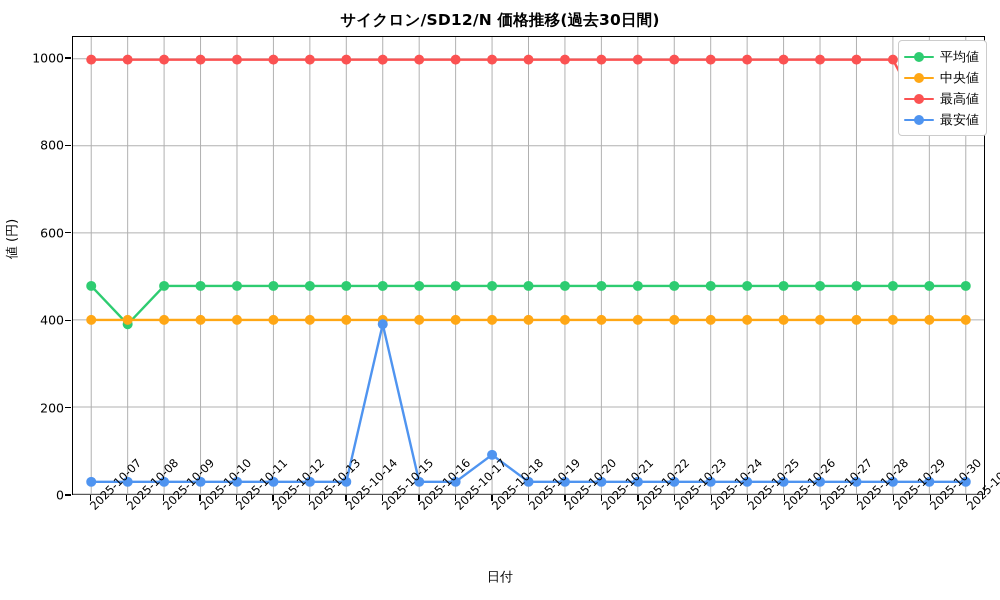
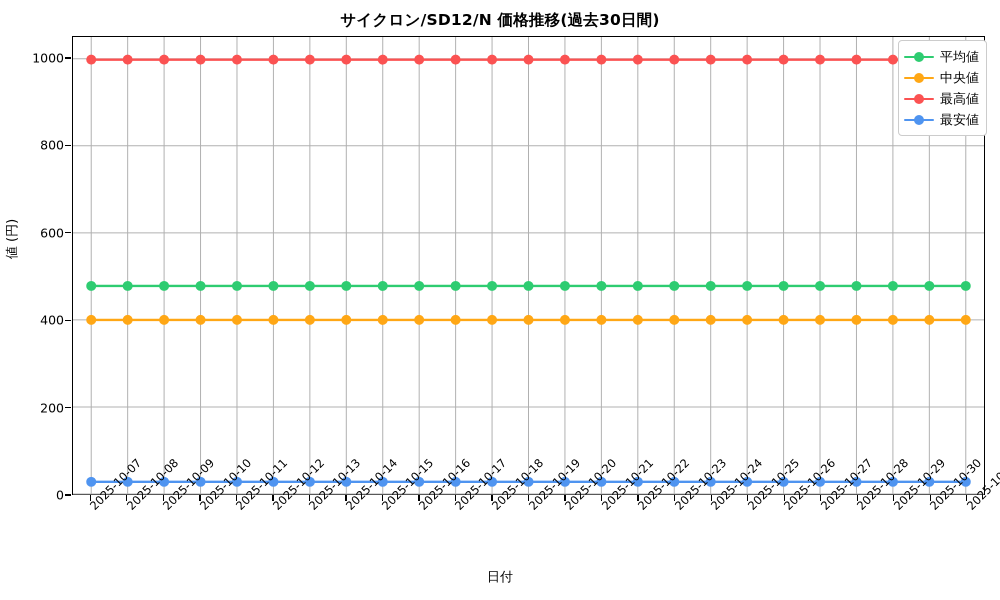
平均値/2025-10-08: 390 -> 480
最安値/2025-10-15: 390 -> 30
最安値/2025-10-18: 90 -> 30
最高値/2025-10-30: 840 -> 1000
